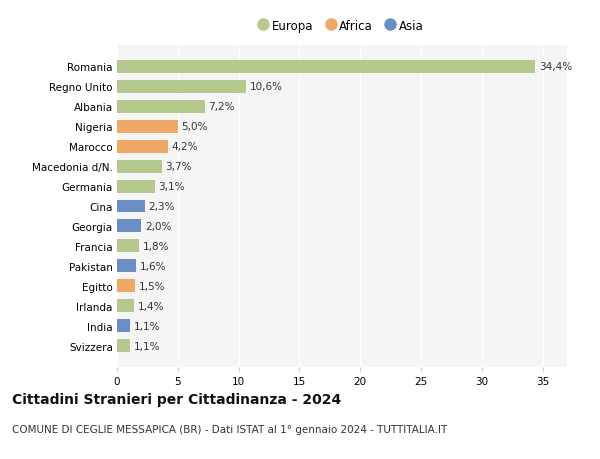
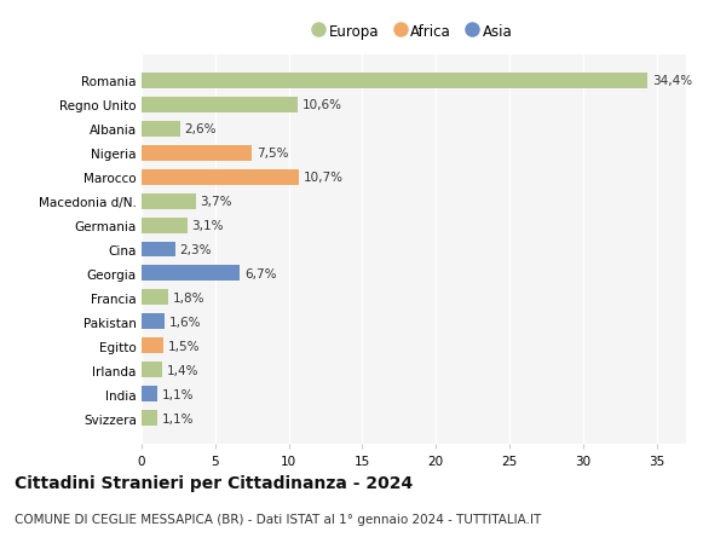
Albania: 7,2% -> 2,6%
Nigeria: 5,0% -> 7,5%
Marocco: 4,2% -> 10,7%
Georgia: 2,0% -> 6,7%
